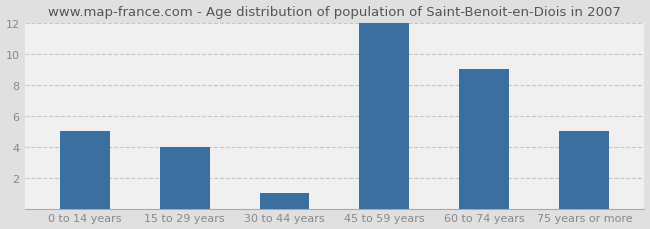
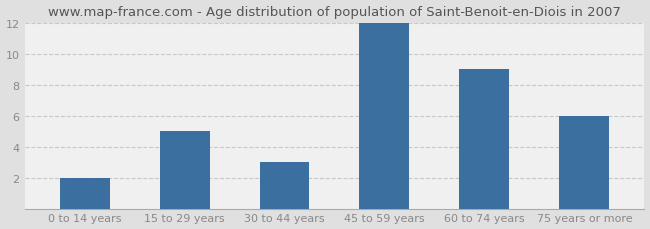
0 to 14 years: 5 -> 2
15 to 29 years: 4 -> 5
30 to 44 years: 1 -> 3
75 years or more: 5 -> 6
